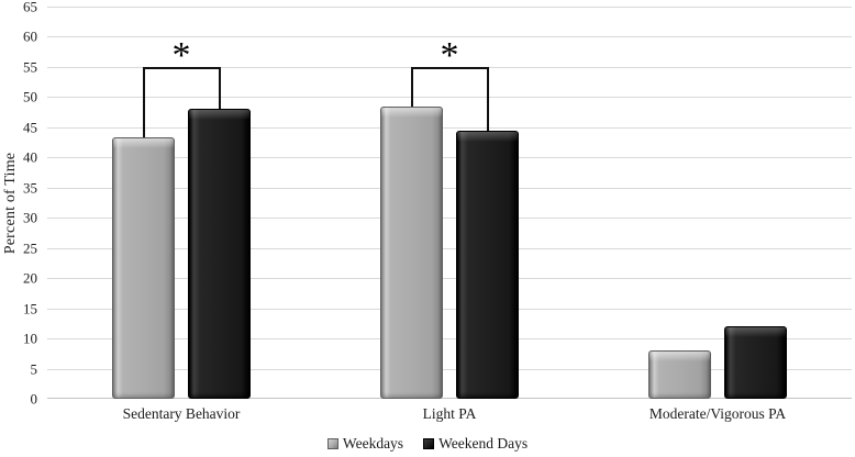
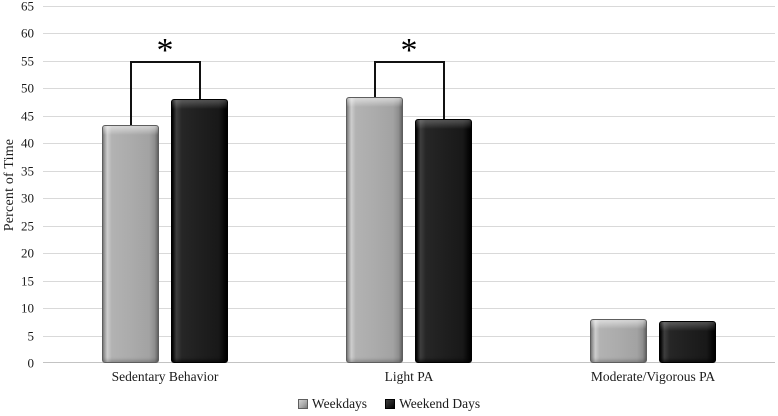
Weekend Days/Moderate/Vigorous PA: 12 -> 8
